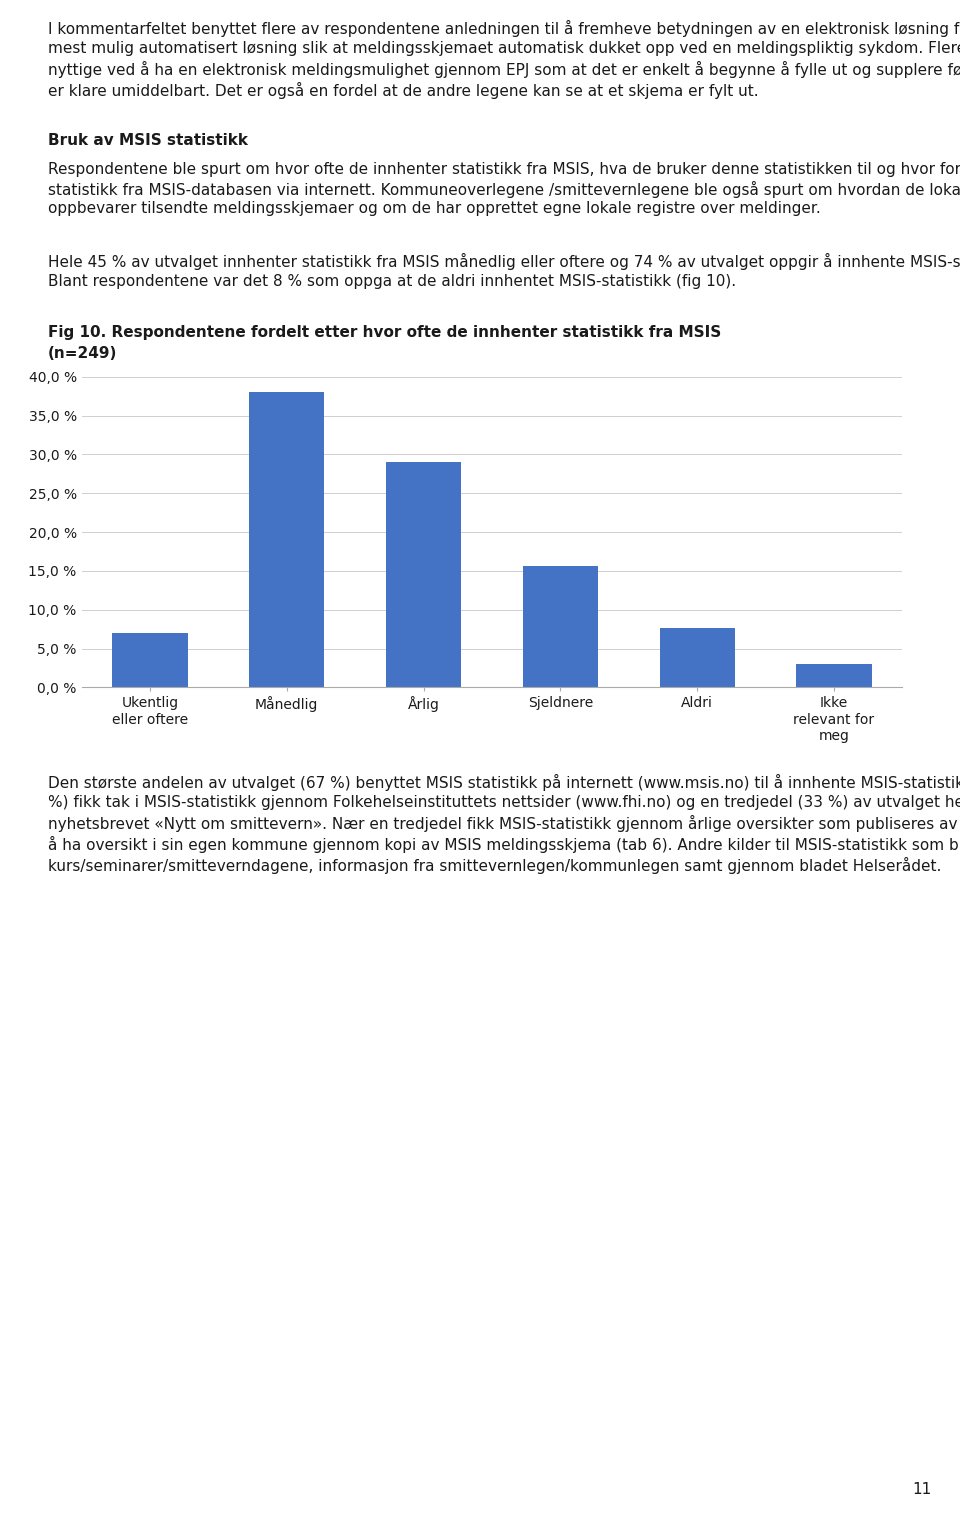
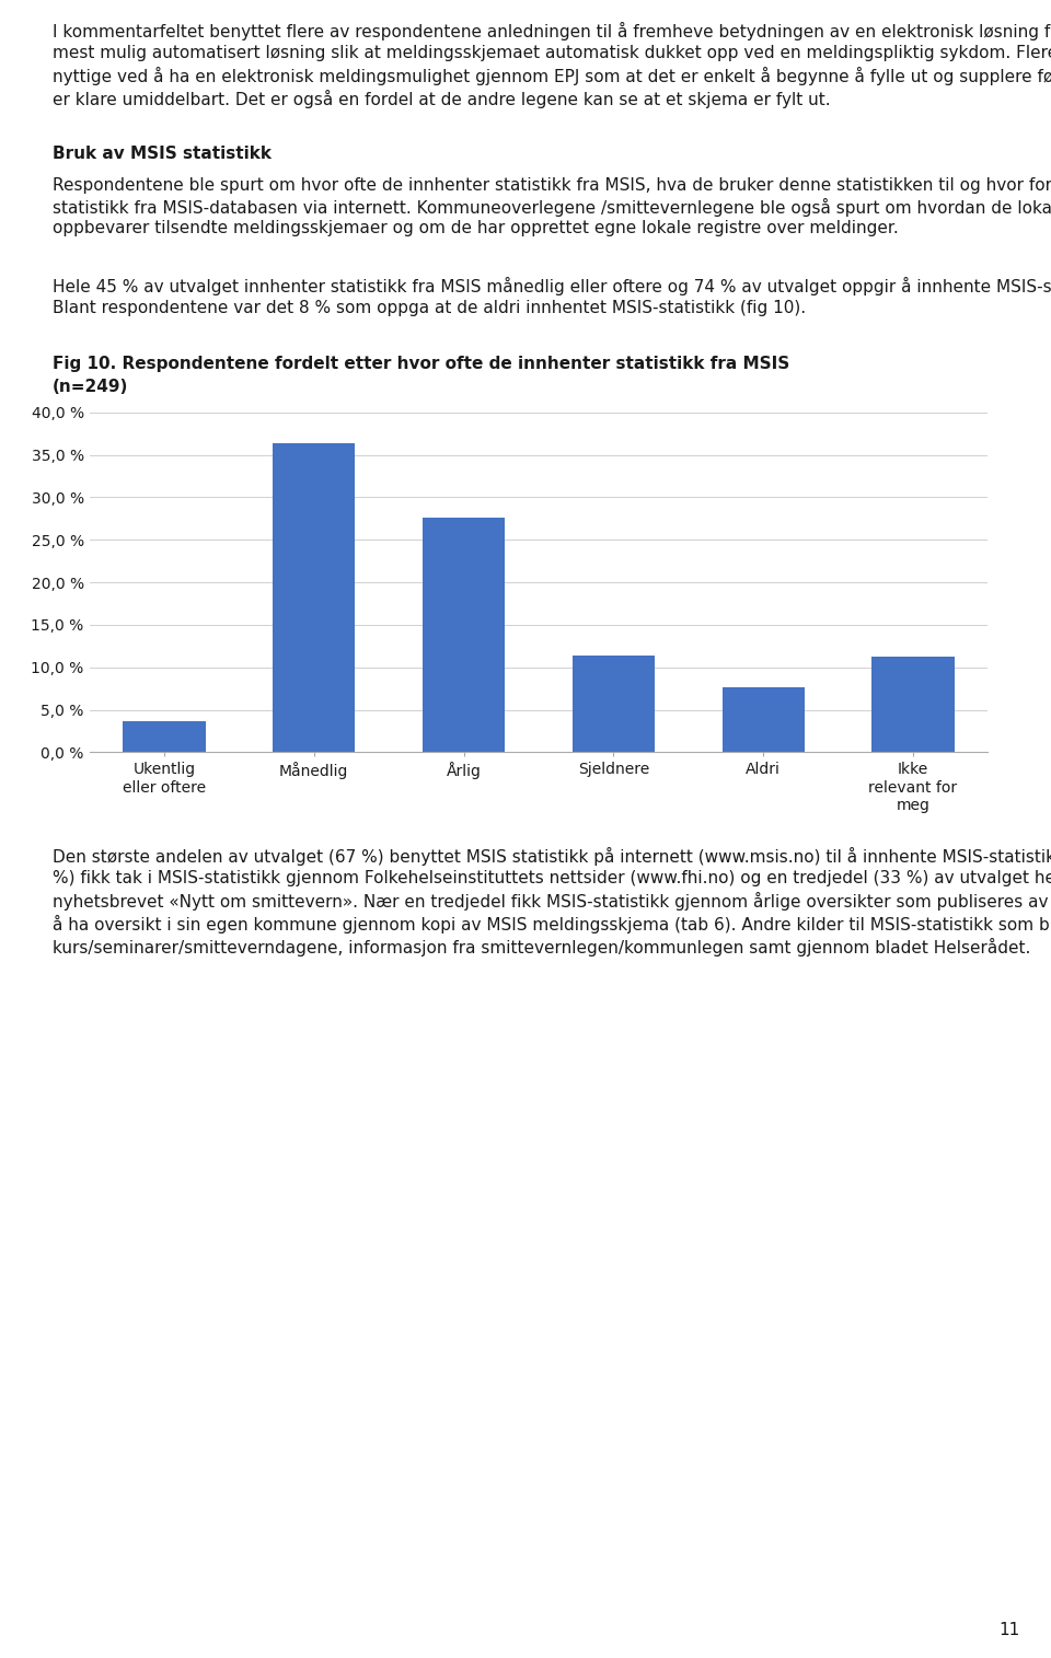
Ukentlig eller oftere: 7,0 % -> 3,6 %
Månedlig: 38,0 % -> 36,4 %
Årlig: 29,0 % -> 27,6 %
Sjeldnere: 15,6 % -> 11,4 %
Ikke relevant for meg: 3,0 % -> 11,2 %
